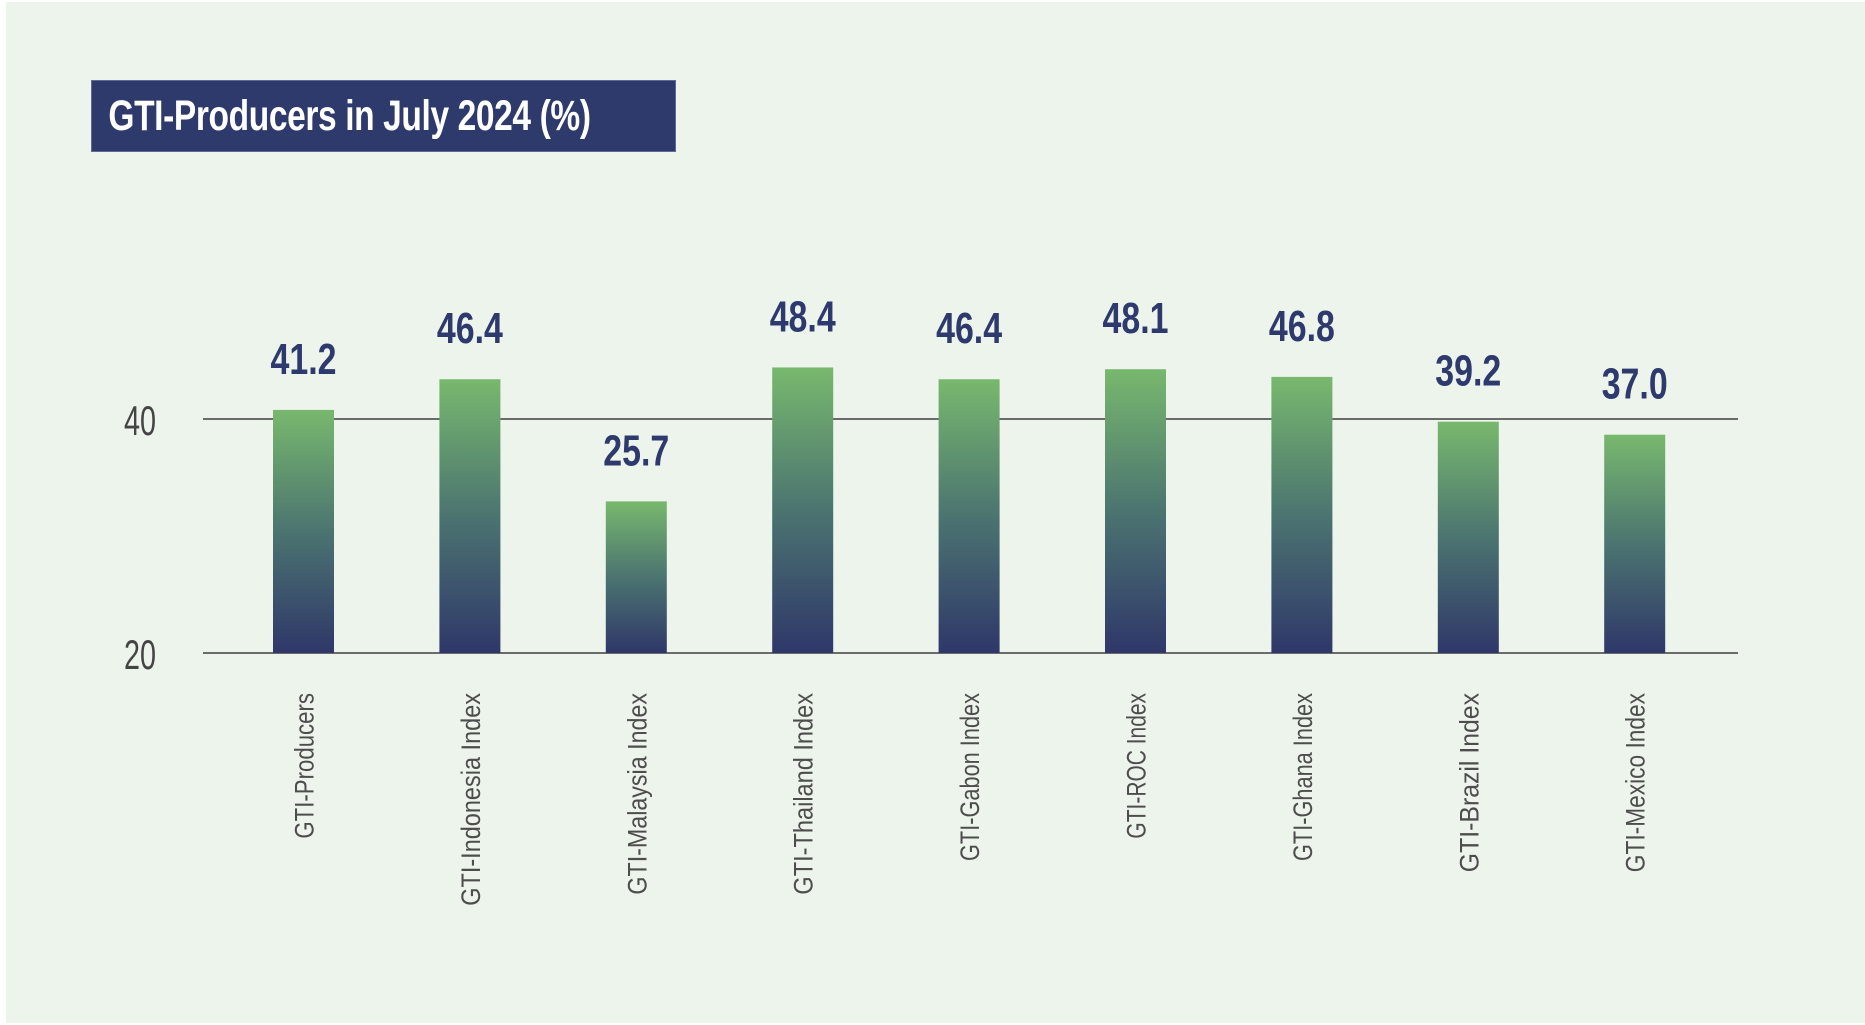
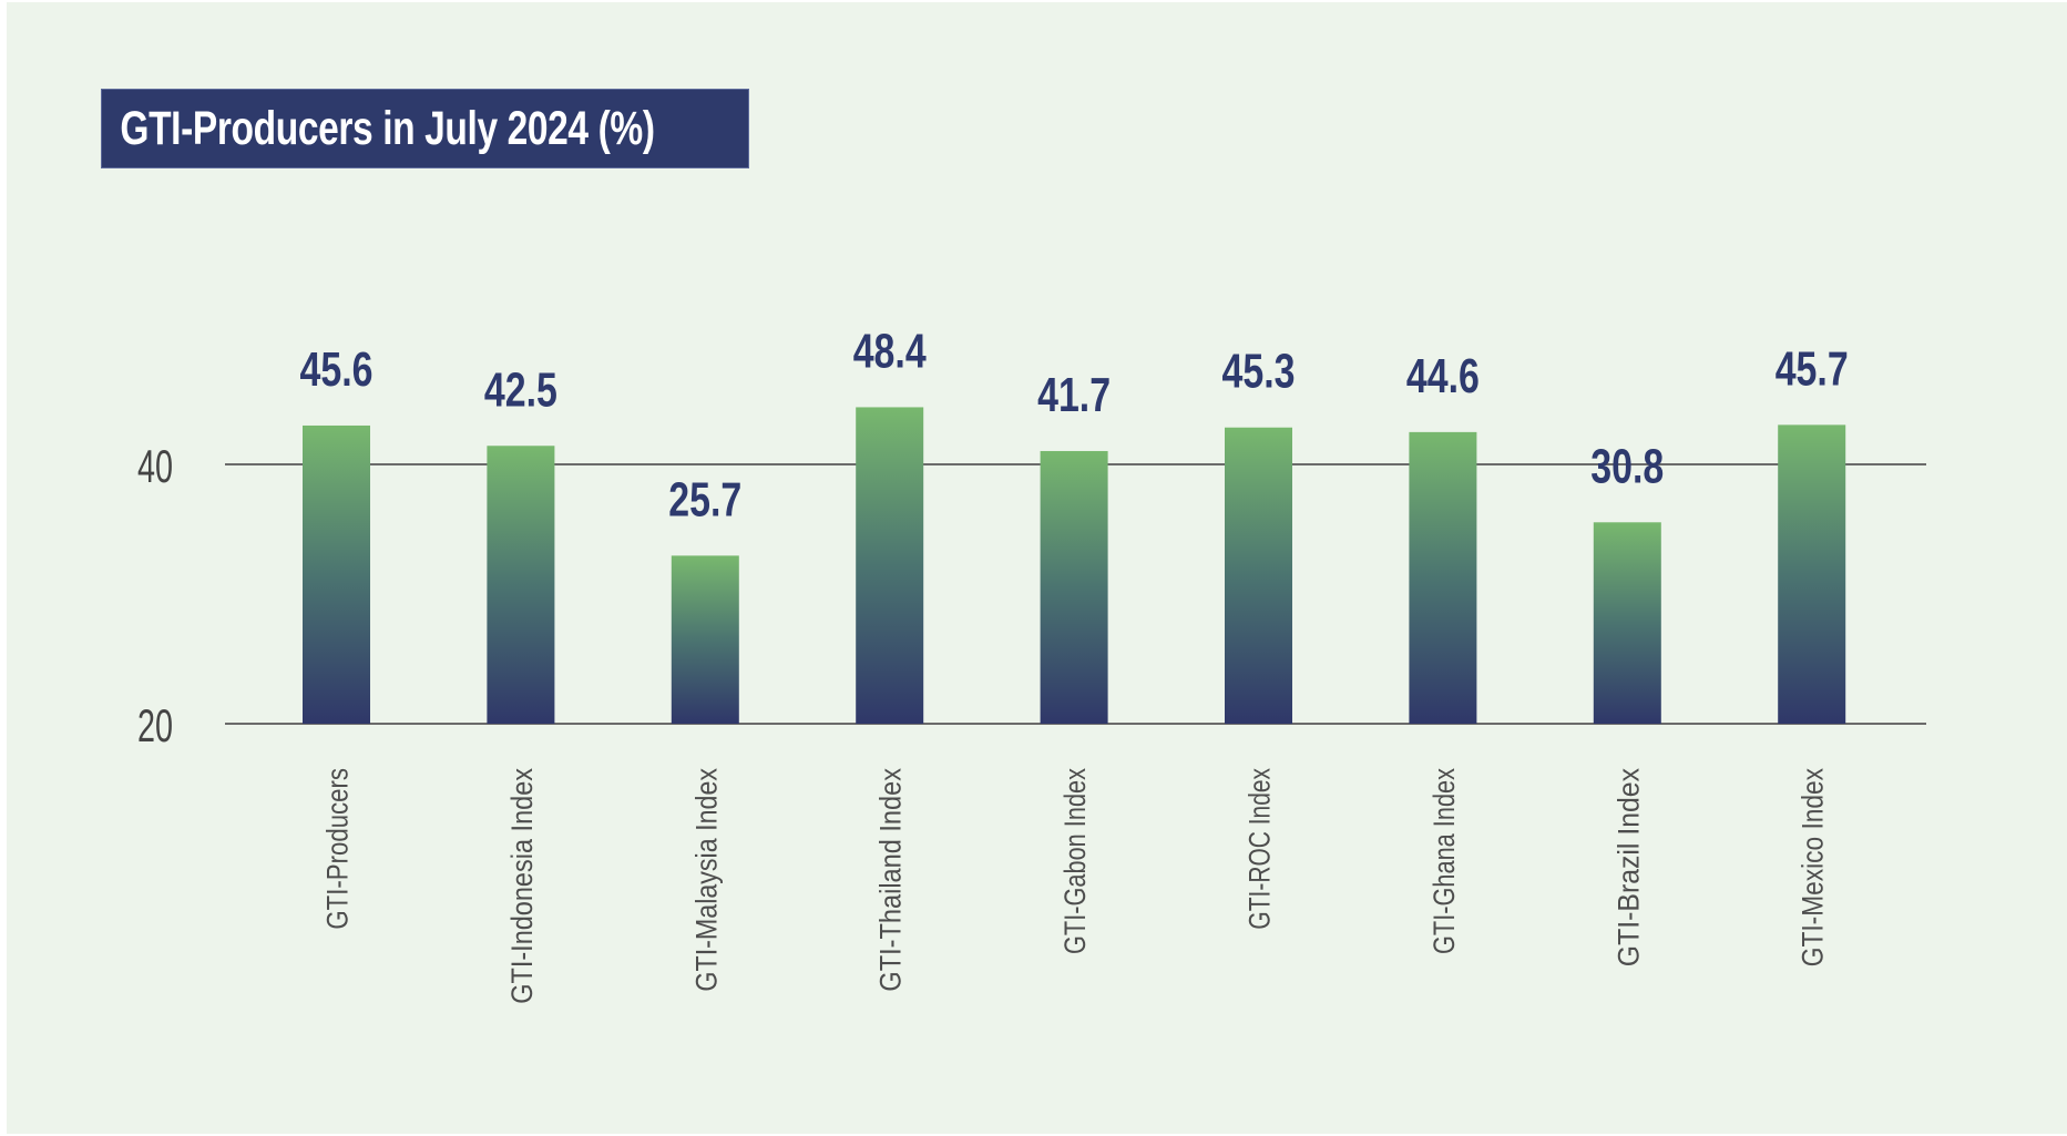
GTI-Producers: 41.2 -> 45.6
GTI-Indonesia Index: 46.4 -> 42.5
GTI-Gabon Index: 46.4 -> 41.7
GTI-ROC Index: 48.1 -> 45.3
GTI-Ghana Index: 46.8 -> 44.6
GTI-Brazil Index: 39.2 -> 30.8
GTI-Mexico Index: 37.0 -> 45.7
